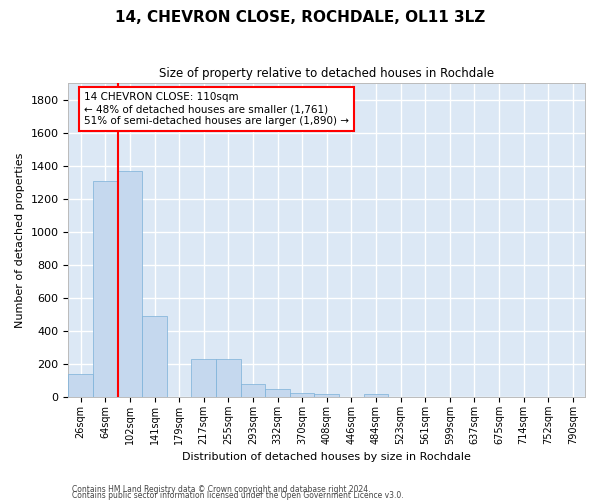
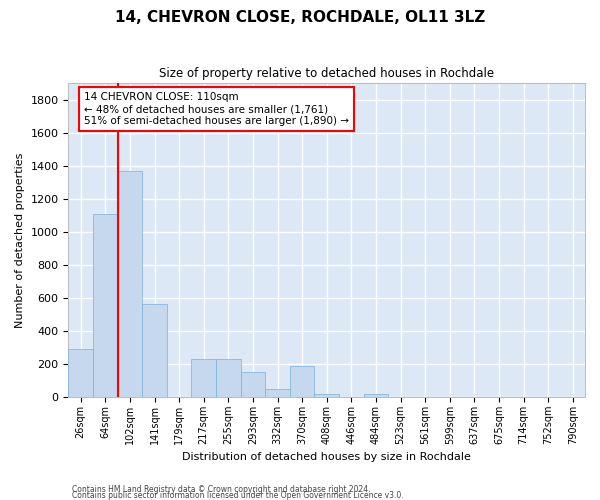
26sqm: 140 -> 290
64sqm: 1310 -> 1110
141sqm: 490 -> 560
293sqm: 80 -> 150
370sqm: 20 -> 190
